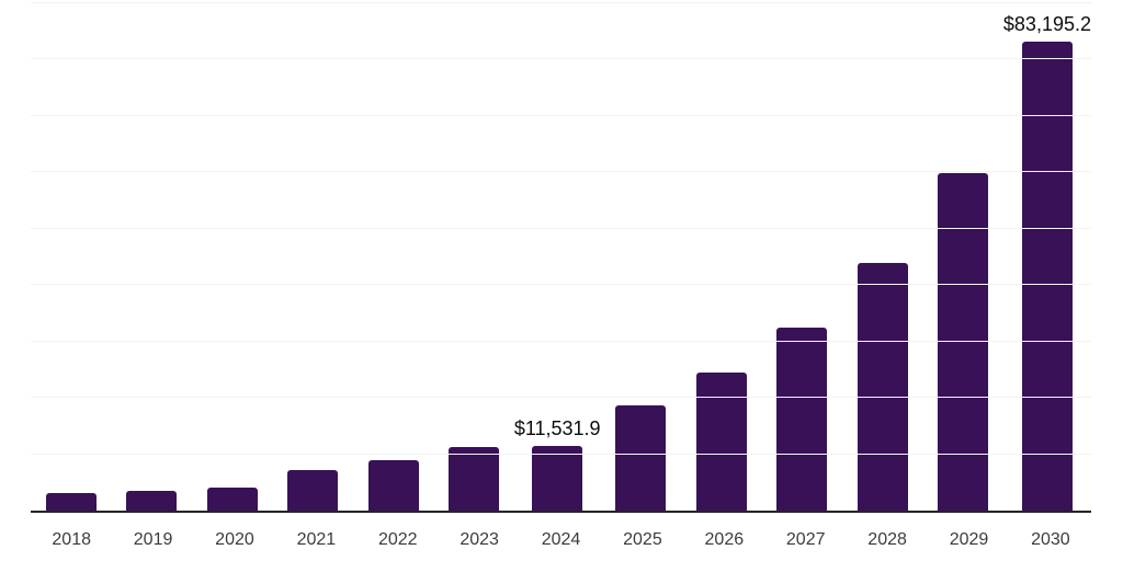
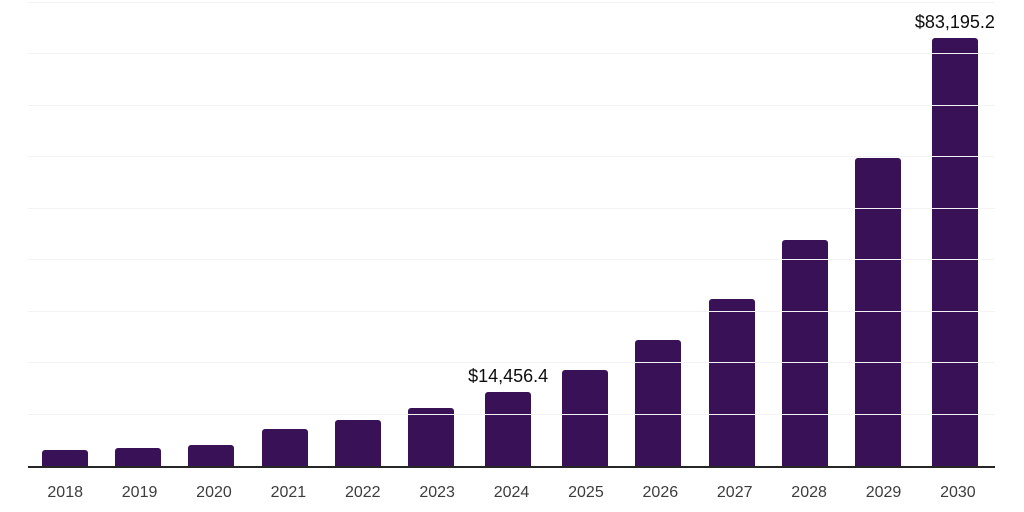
2024: $11,531.9 -> $14,456.4
